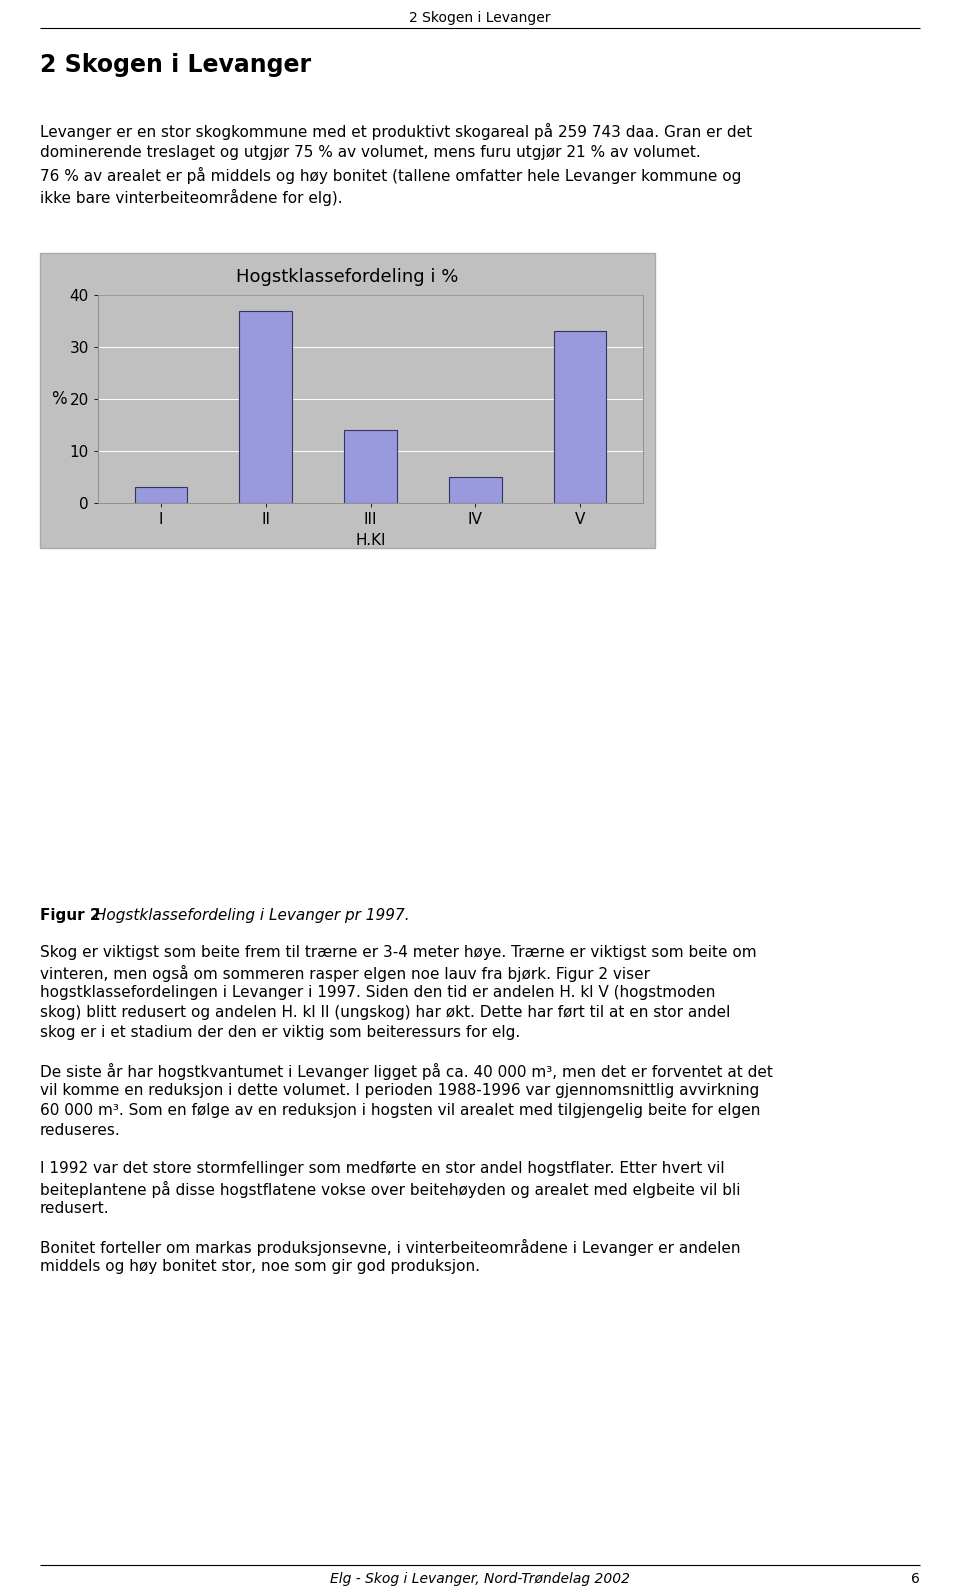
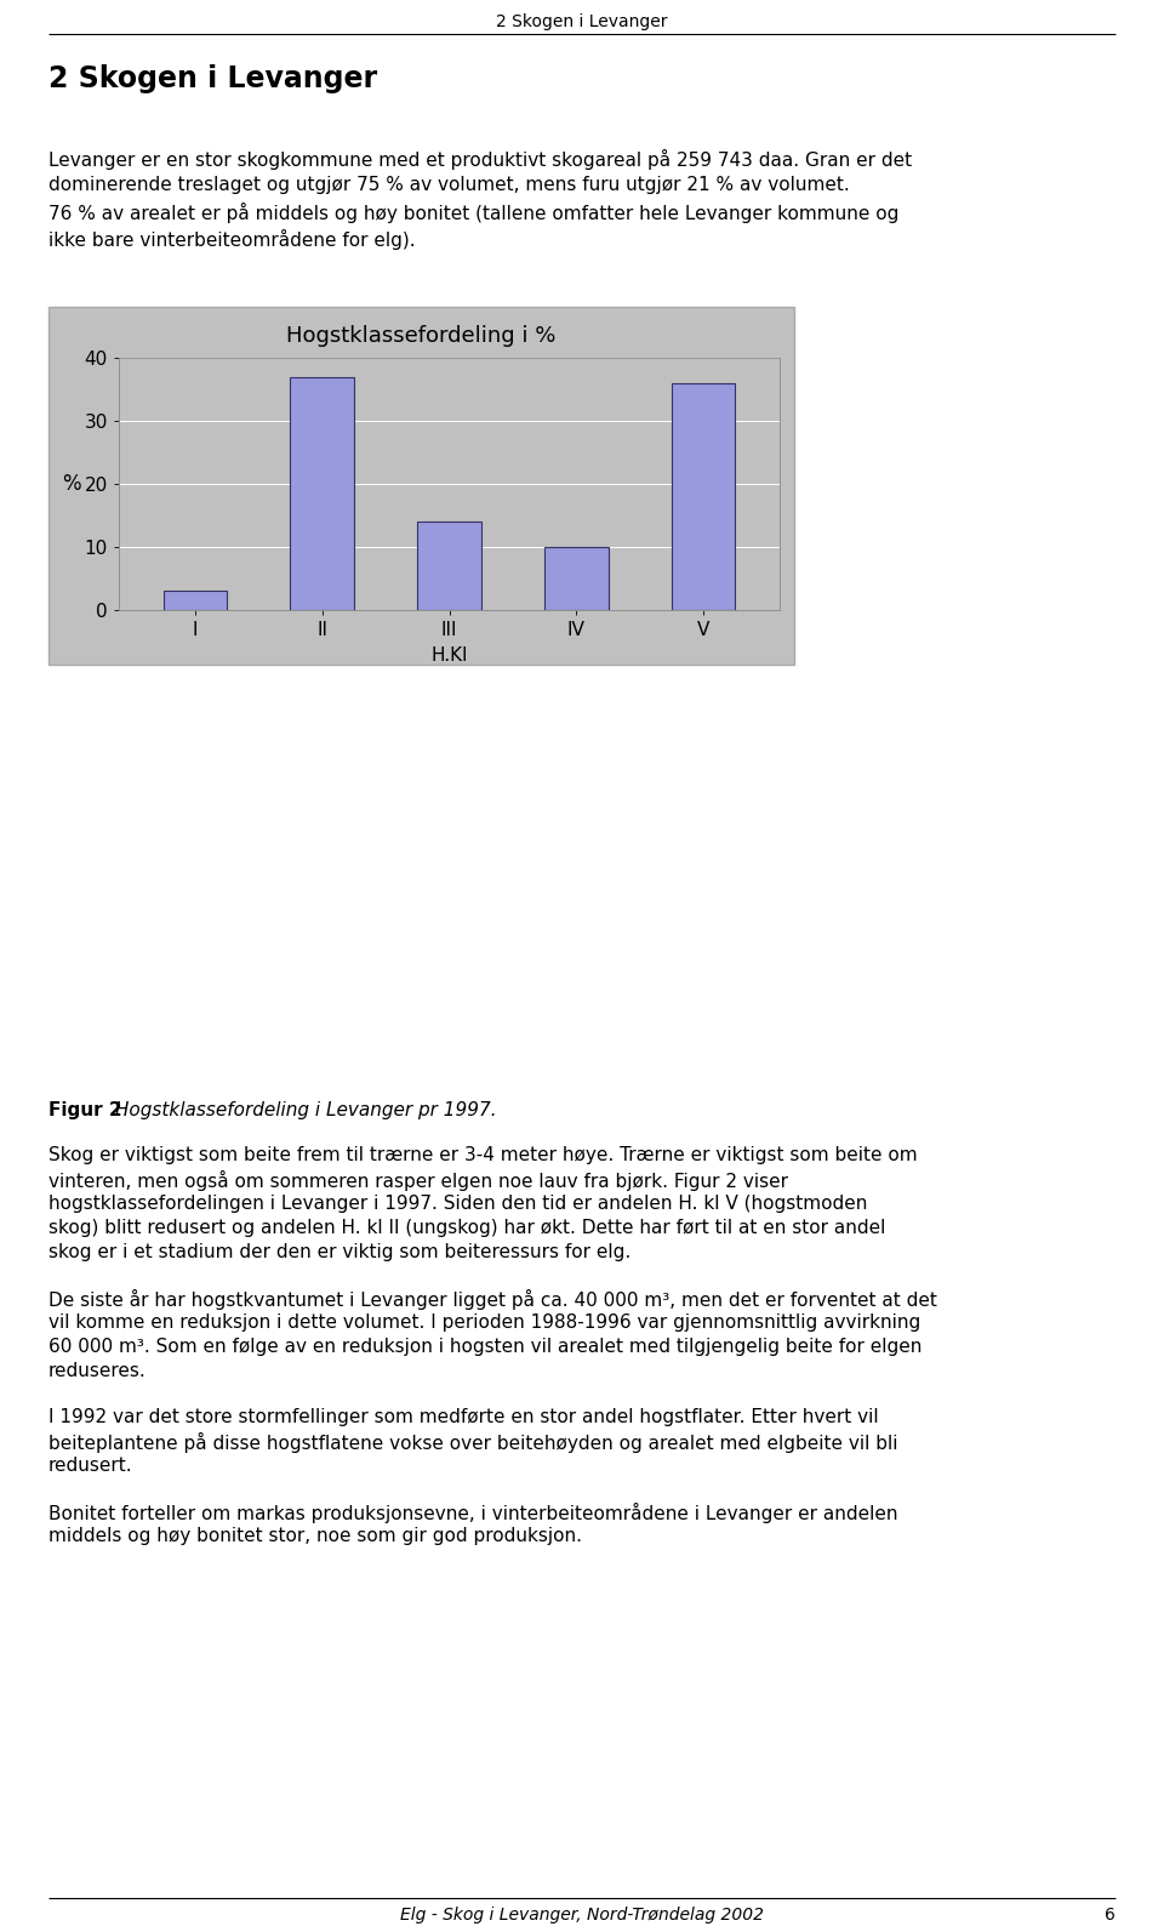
IV: 5 -> 10
V: 33 -> 36
